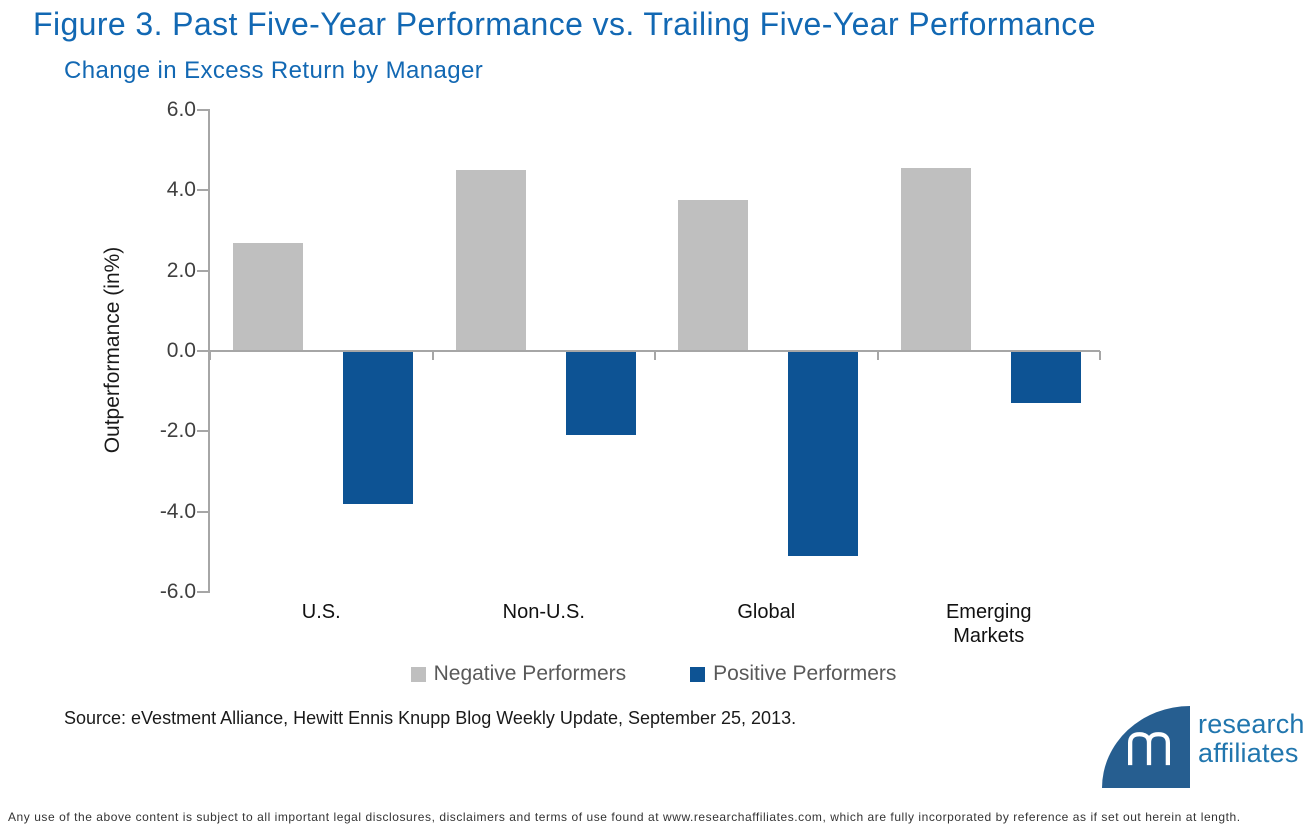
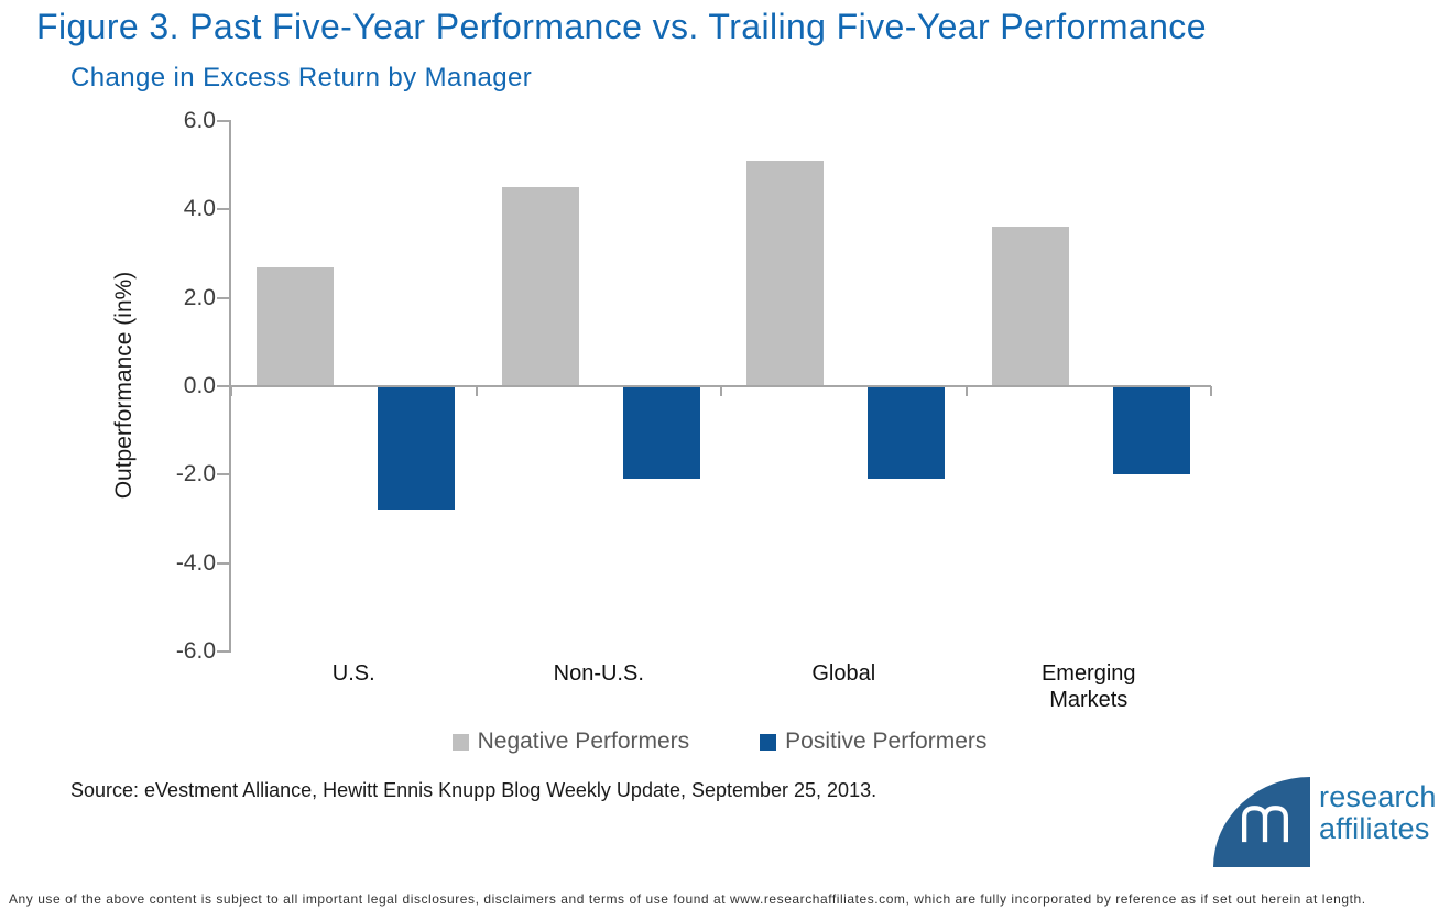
Positive Performers/U.S.: -3.8 -> -2.8
Negative Performers/Global: 3.8 -> 5.1
Positive Performers/Global: -5.1 -> -2.1
Negative Performers/Emerging Markets: 4.5 -> 3.6
Positive Performers/Emerging Markets: -1.3 -> -2.0
